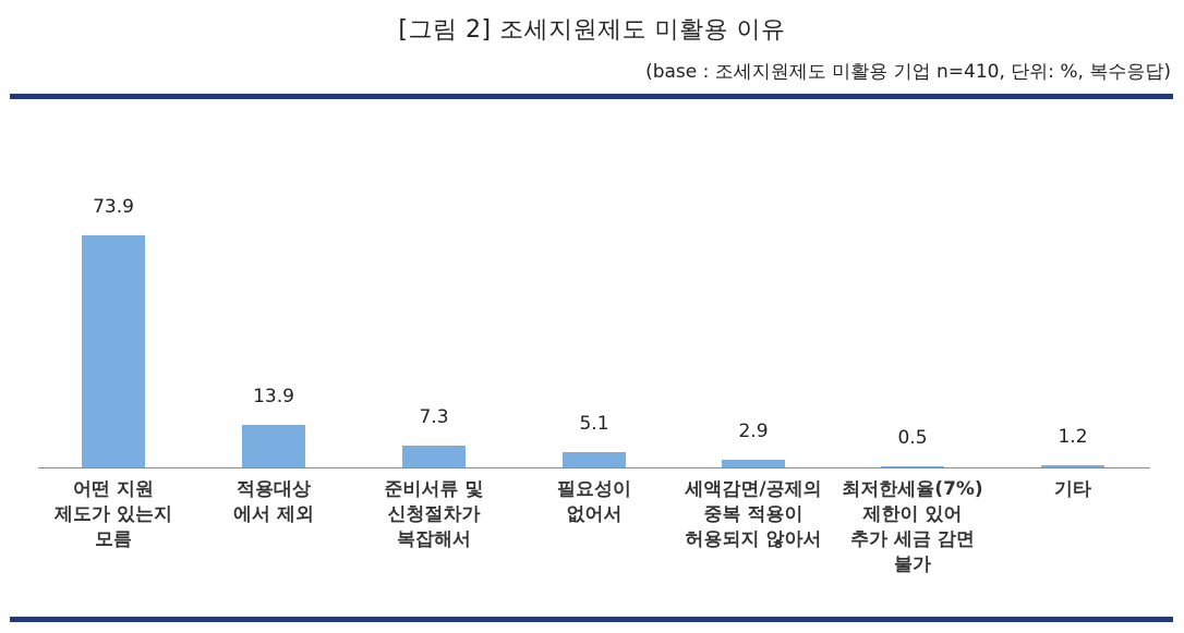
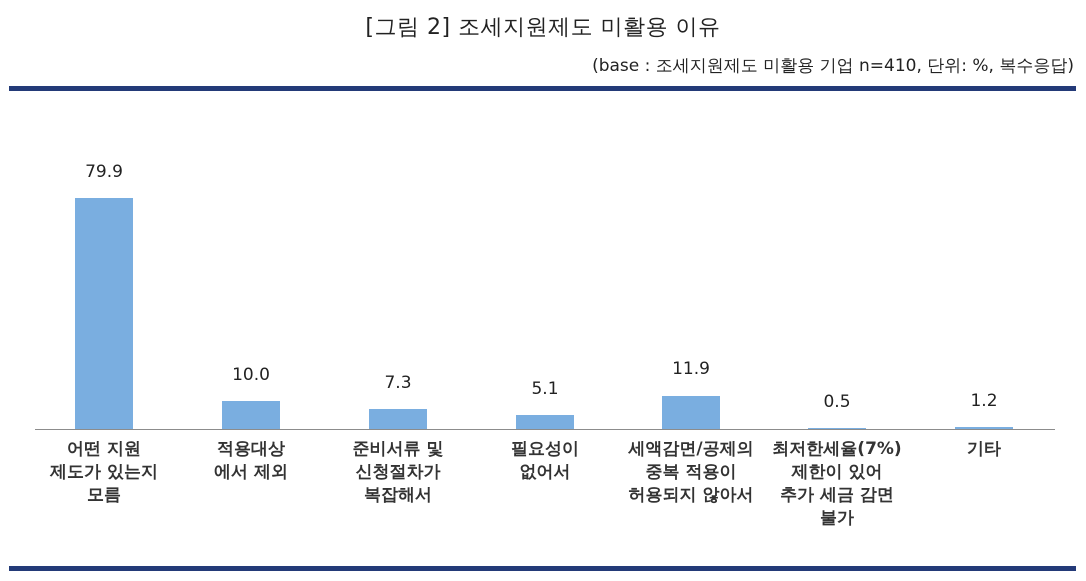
어떤 지원 제도가 있는지 모름: 73.9 -> 79.9
적용대상 에서 제외: 13.9 -> 10.0
세액감면/공제의 중복 적용이 허용되지 않아서: 2.9 -> 11.9
